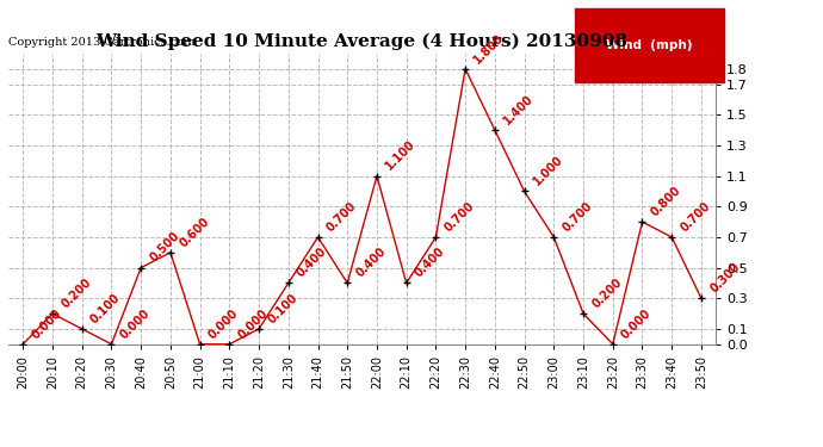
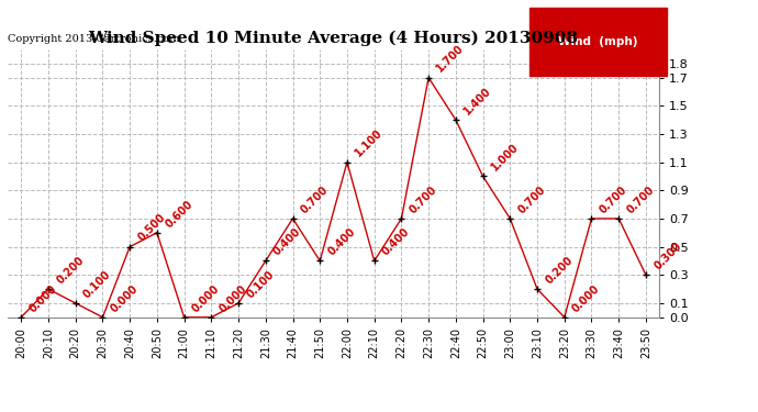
22:30: 1.8 -> 1.7
23:30: 0.800 -> 0.700
